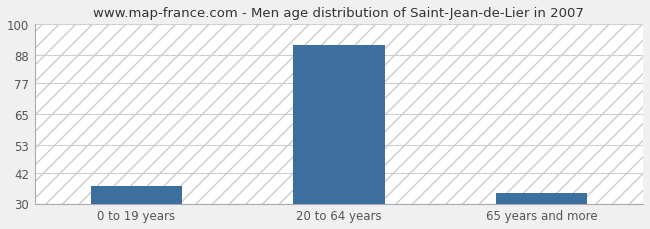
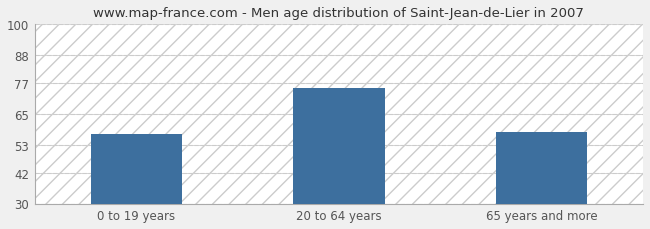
0 to 19 years: 37 -> 57
20 to 64 years: 92 -> 75
65 years and more: 34 -> 58
